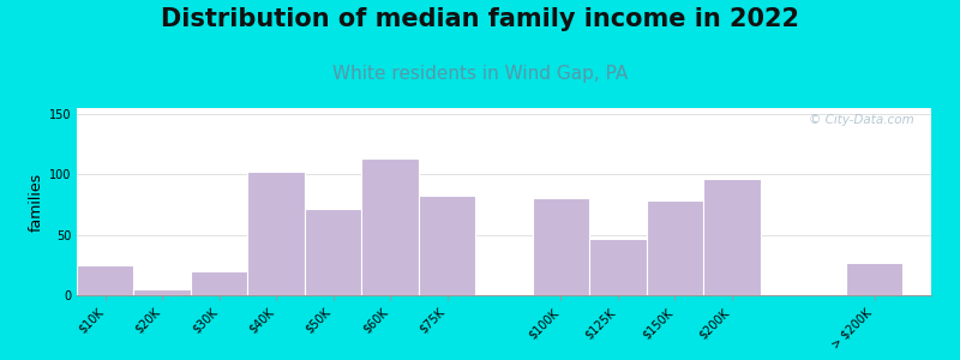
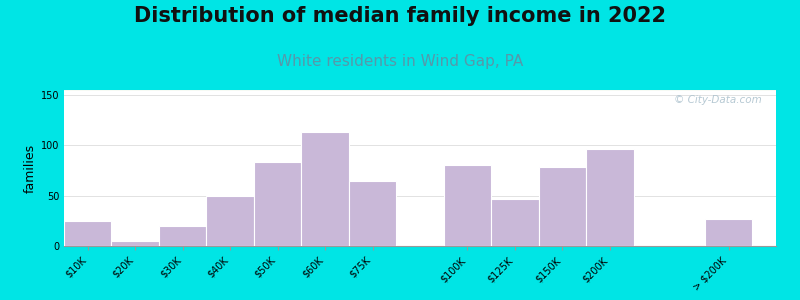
$40K: 102 -> 50
$50K: 72 -> 83
$75K: 82 -> 65
